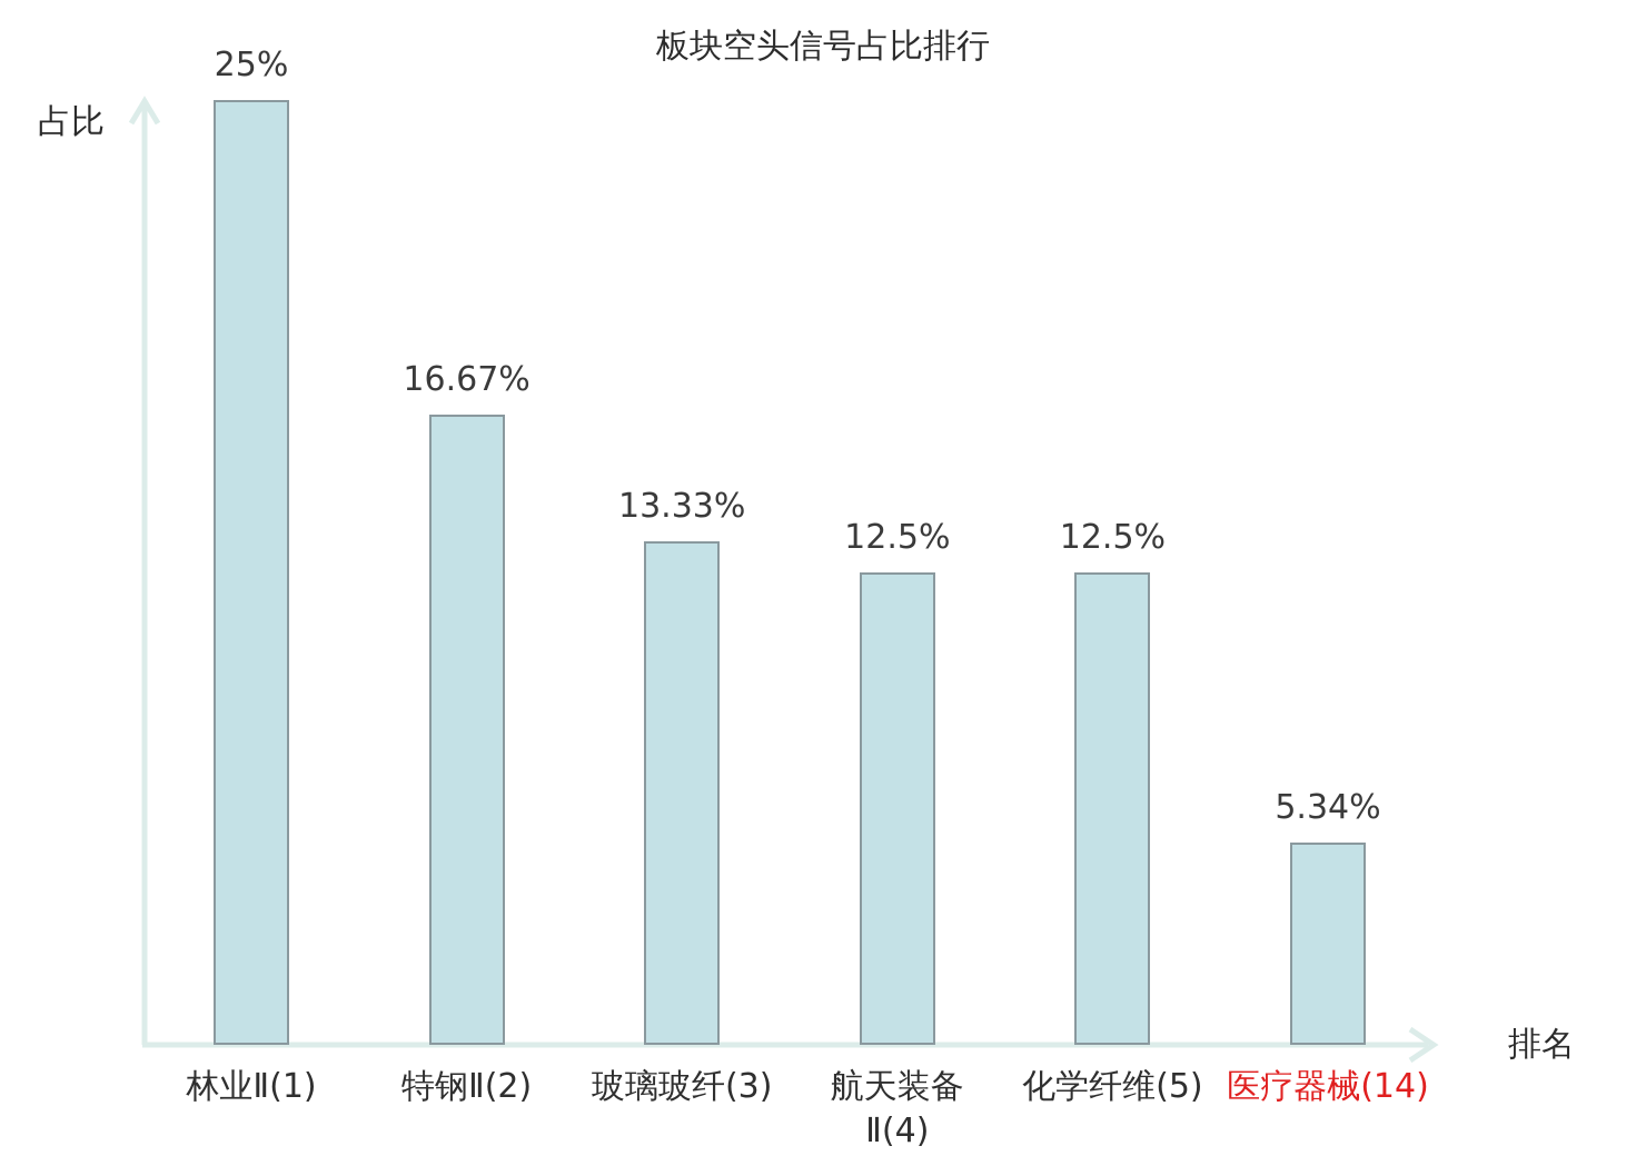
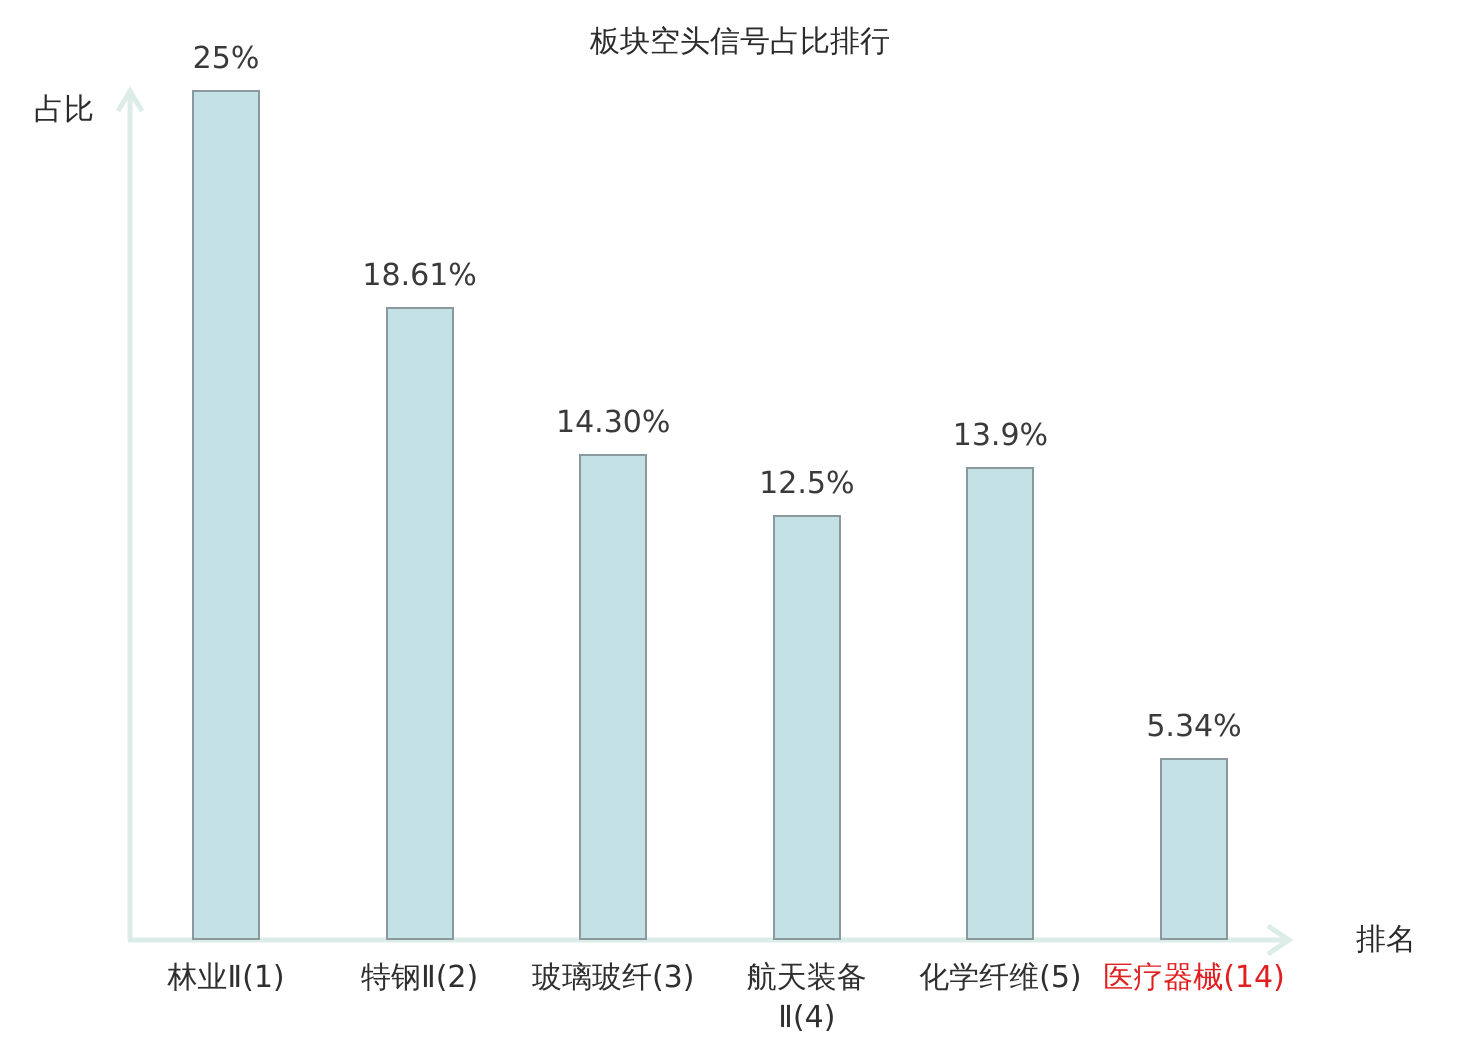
特钢Ⅱ(2): 16.67% -> 18.61%
玻璃玻纤(3): 13.33% -> 14.30%
化学纤维(5): 12.5% -> 13.9%
